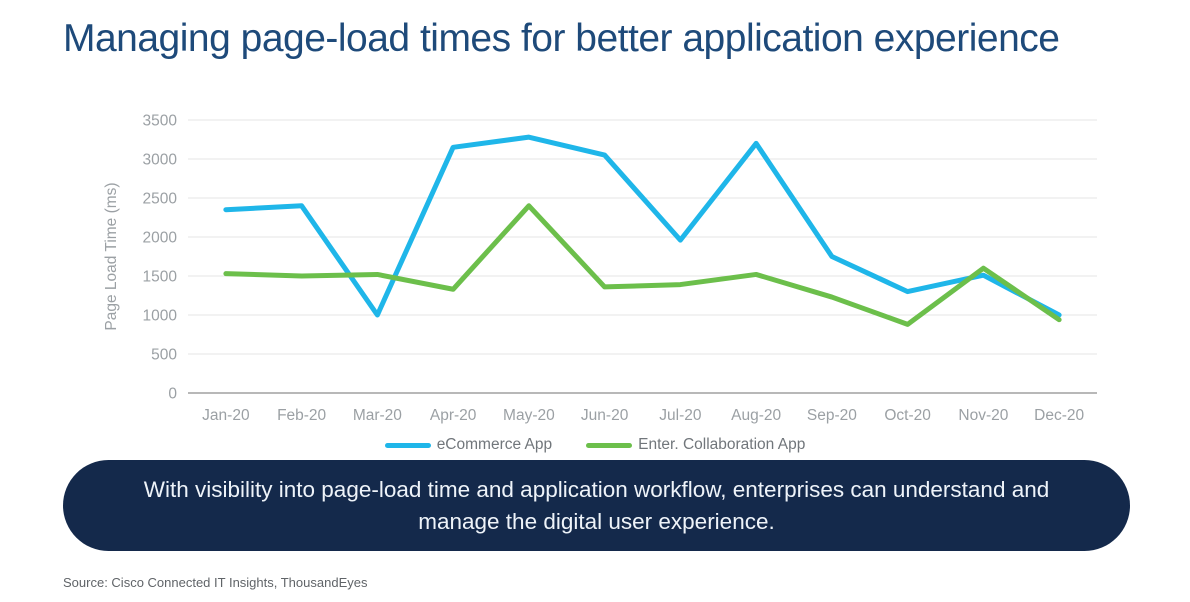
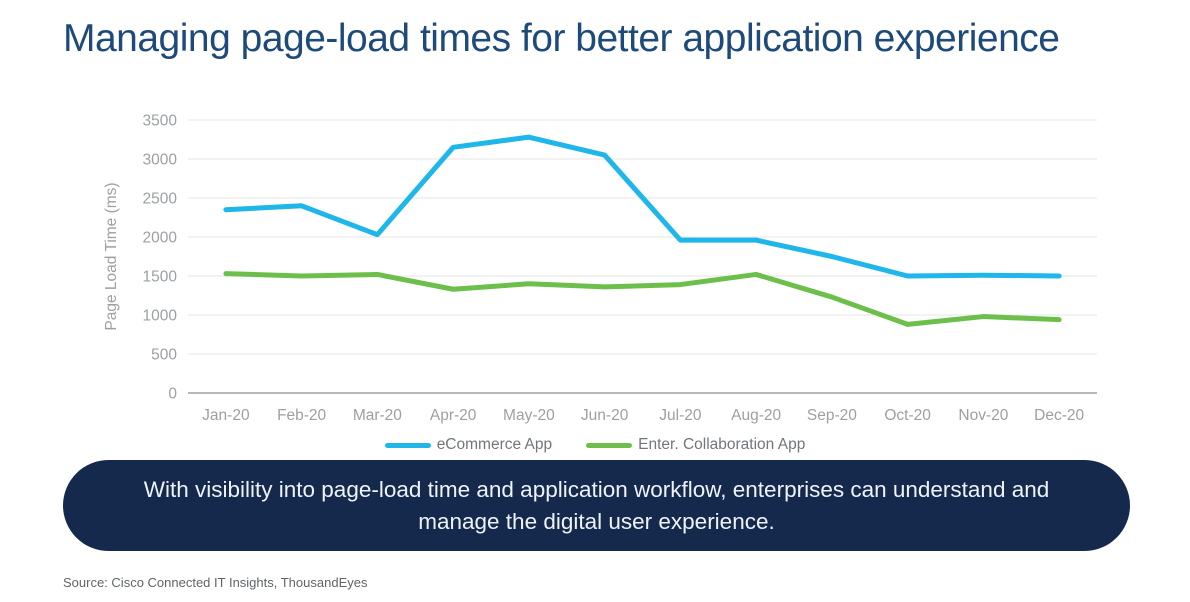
eCommerce App/Mar-20: 1000 -> 2000
Enter. Collaboration App/May-20: 2400 -> 1400
eCommerce App/Aug-20: 3200 -> 2000
eCommerce App/Oct-20: 1300 -> 1500
Enter. Collaboration App/Nov-20: 1600 -> 1000
eCommerce App/Dec-20: 1000 -> 1500
